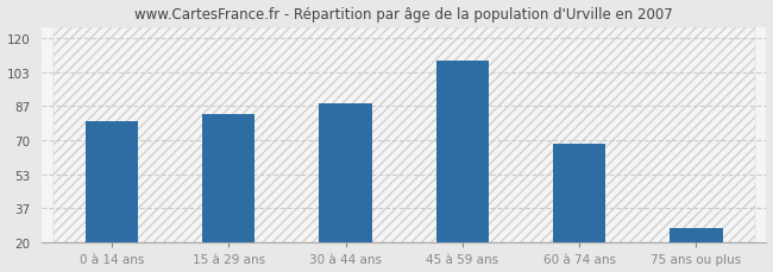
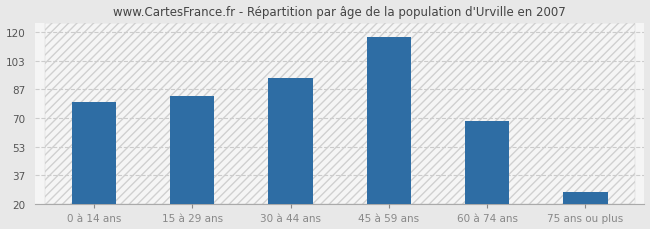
30 à 44 ans: 88 -> 93
45 à 59 ans: 109 -> 117
